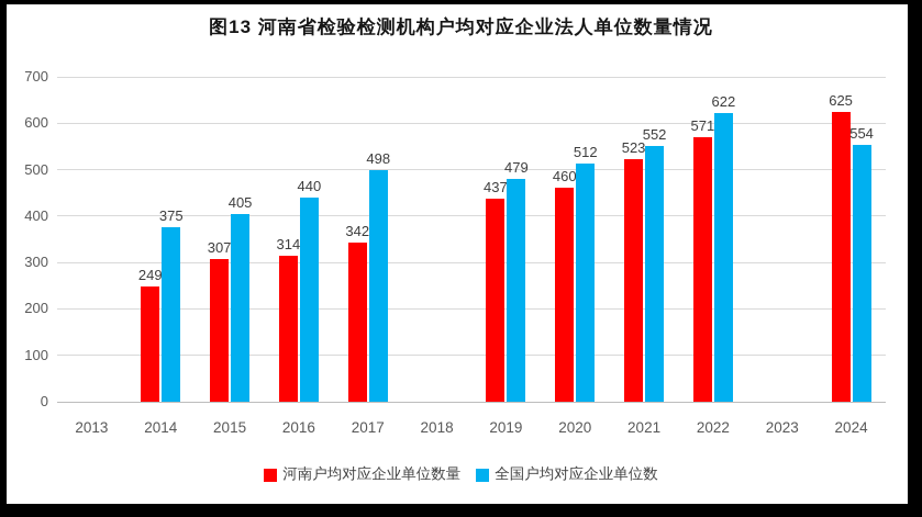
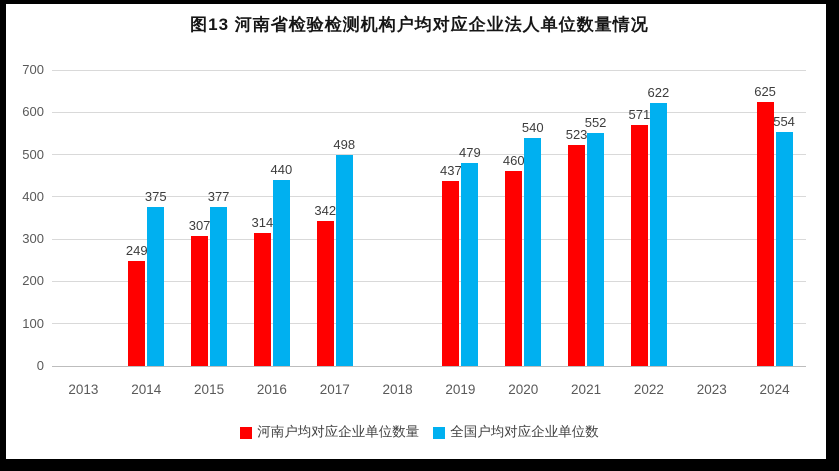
全国户均对应企业单位数/2015: 405 -> 377
全国户均对应企业单位数/2020: 512 -> 540
